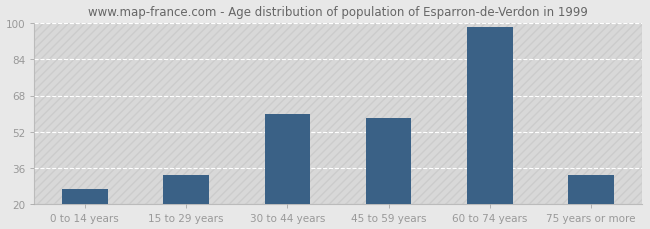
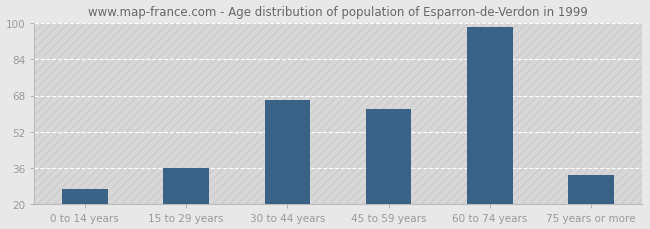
15 to 29 years: 33 -> 36
30 to 44 years: 60 -> 66
45 to 59 years: 58 -> 62
